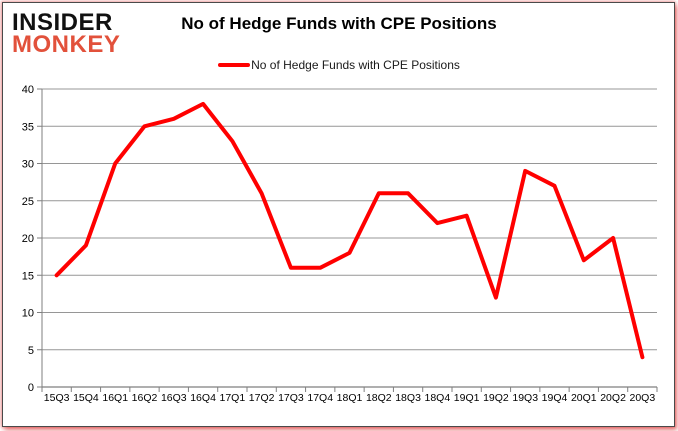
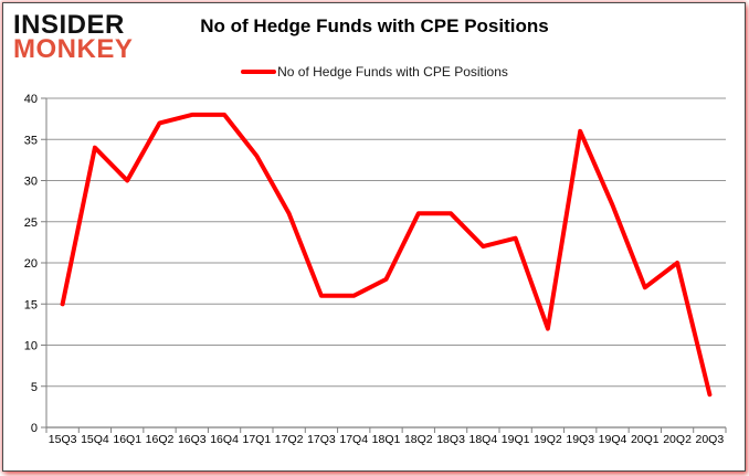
15Q4: 19 -> 34
16Q2: 35 -> 37
16Q3: 36 -> 38
19Q3: 29 -> 36
